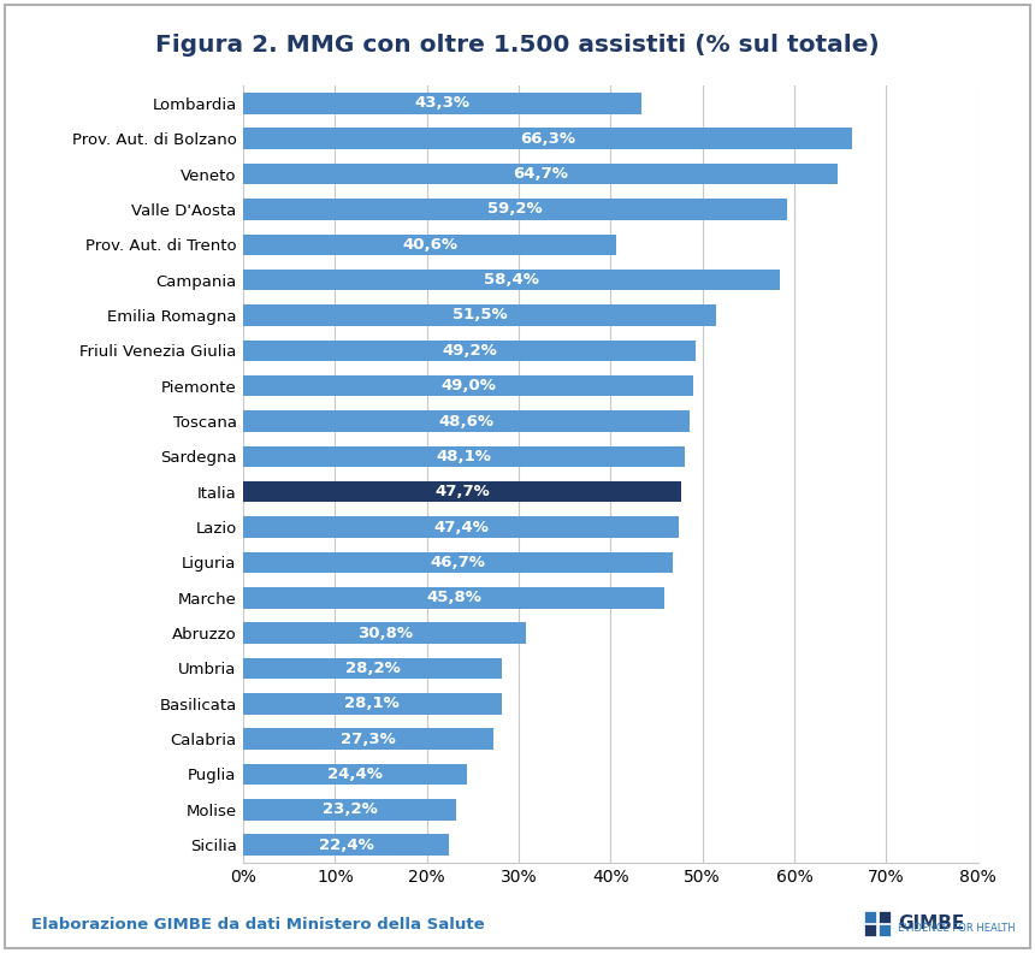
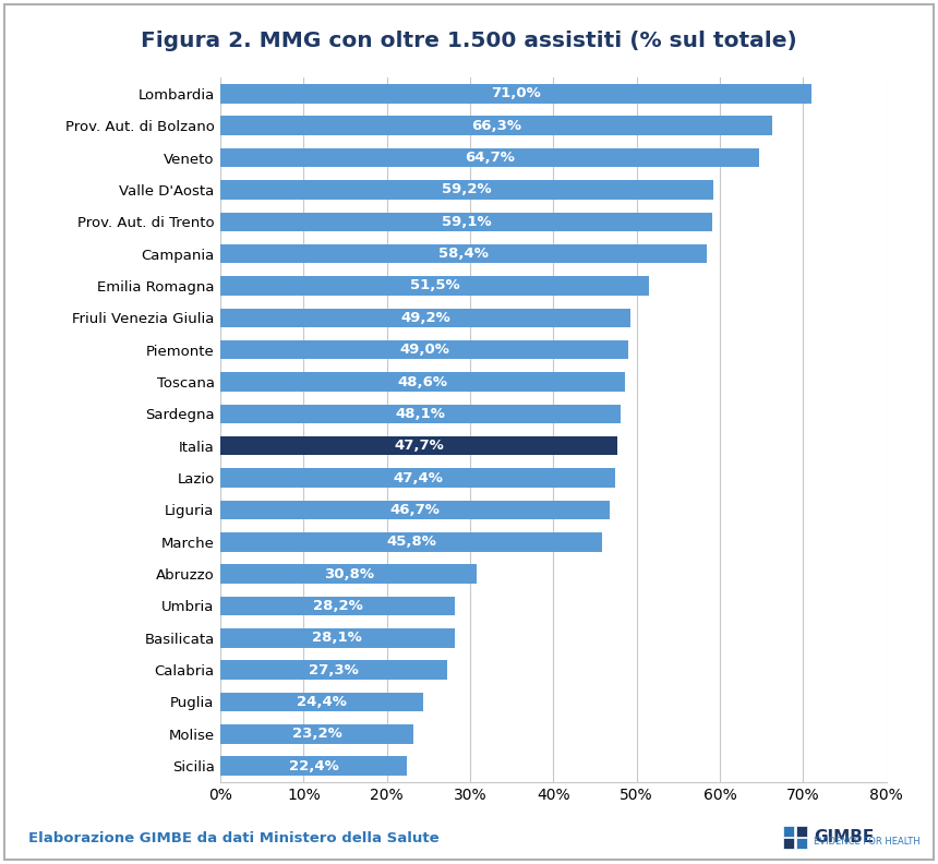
Lombardia: 43,3% -> 71,0%
Prov. Aut. di Trento: 40,6% -> 59,1%
